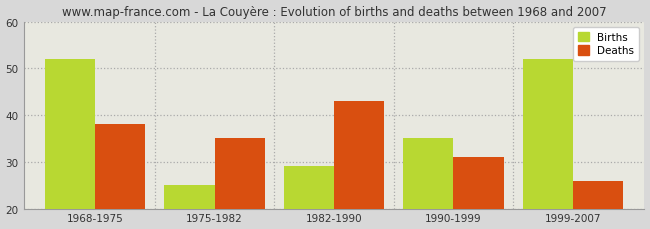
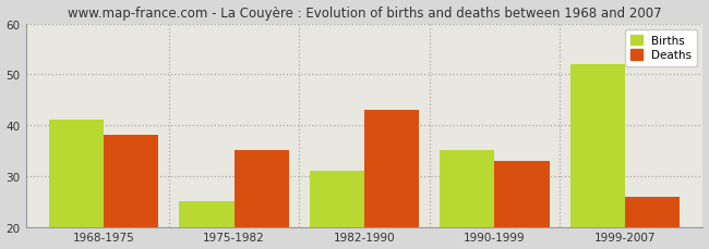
Births/1968-1975: 52 -> 41
Births/1982-1990: 29 -> 31
Deaths/1990-1999: 31 -> 33
